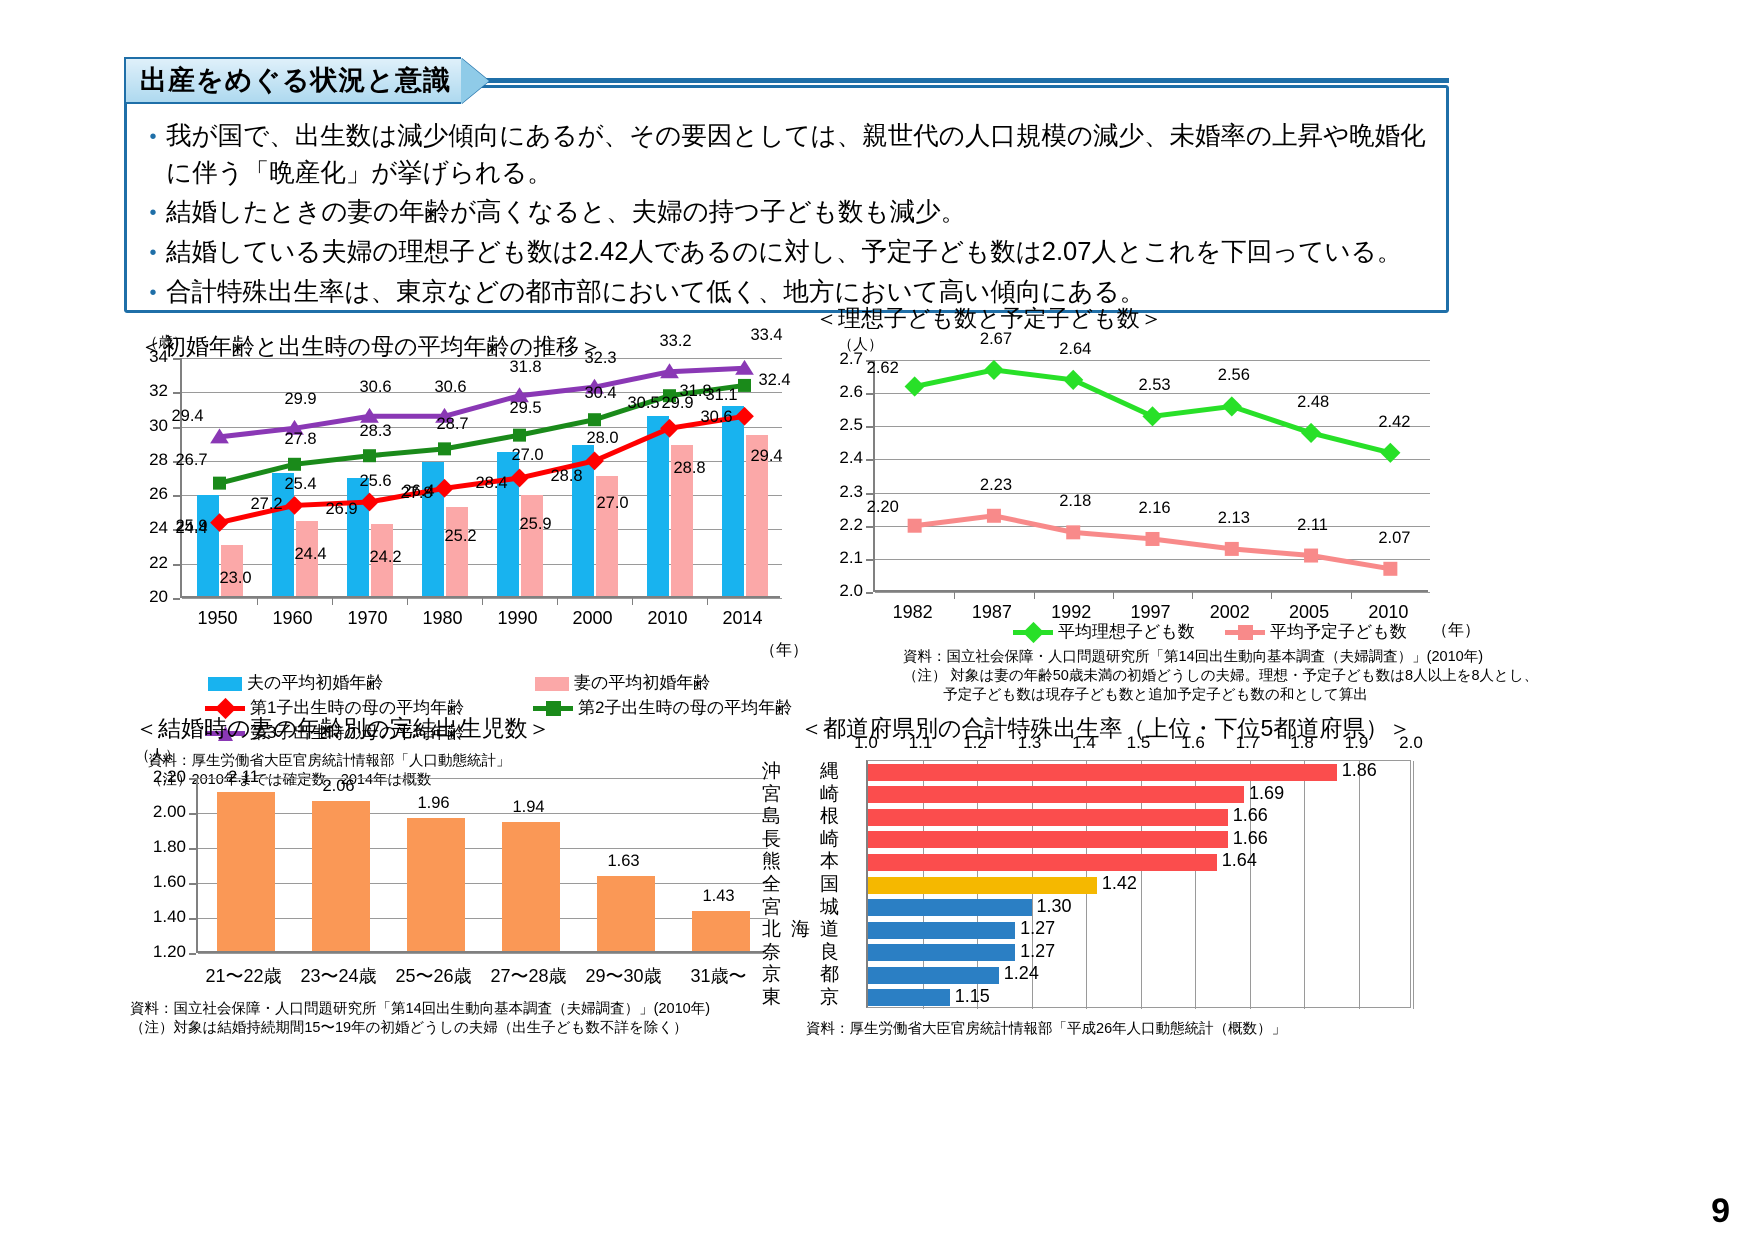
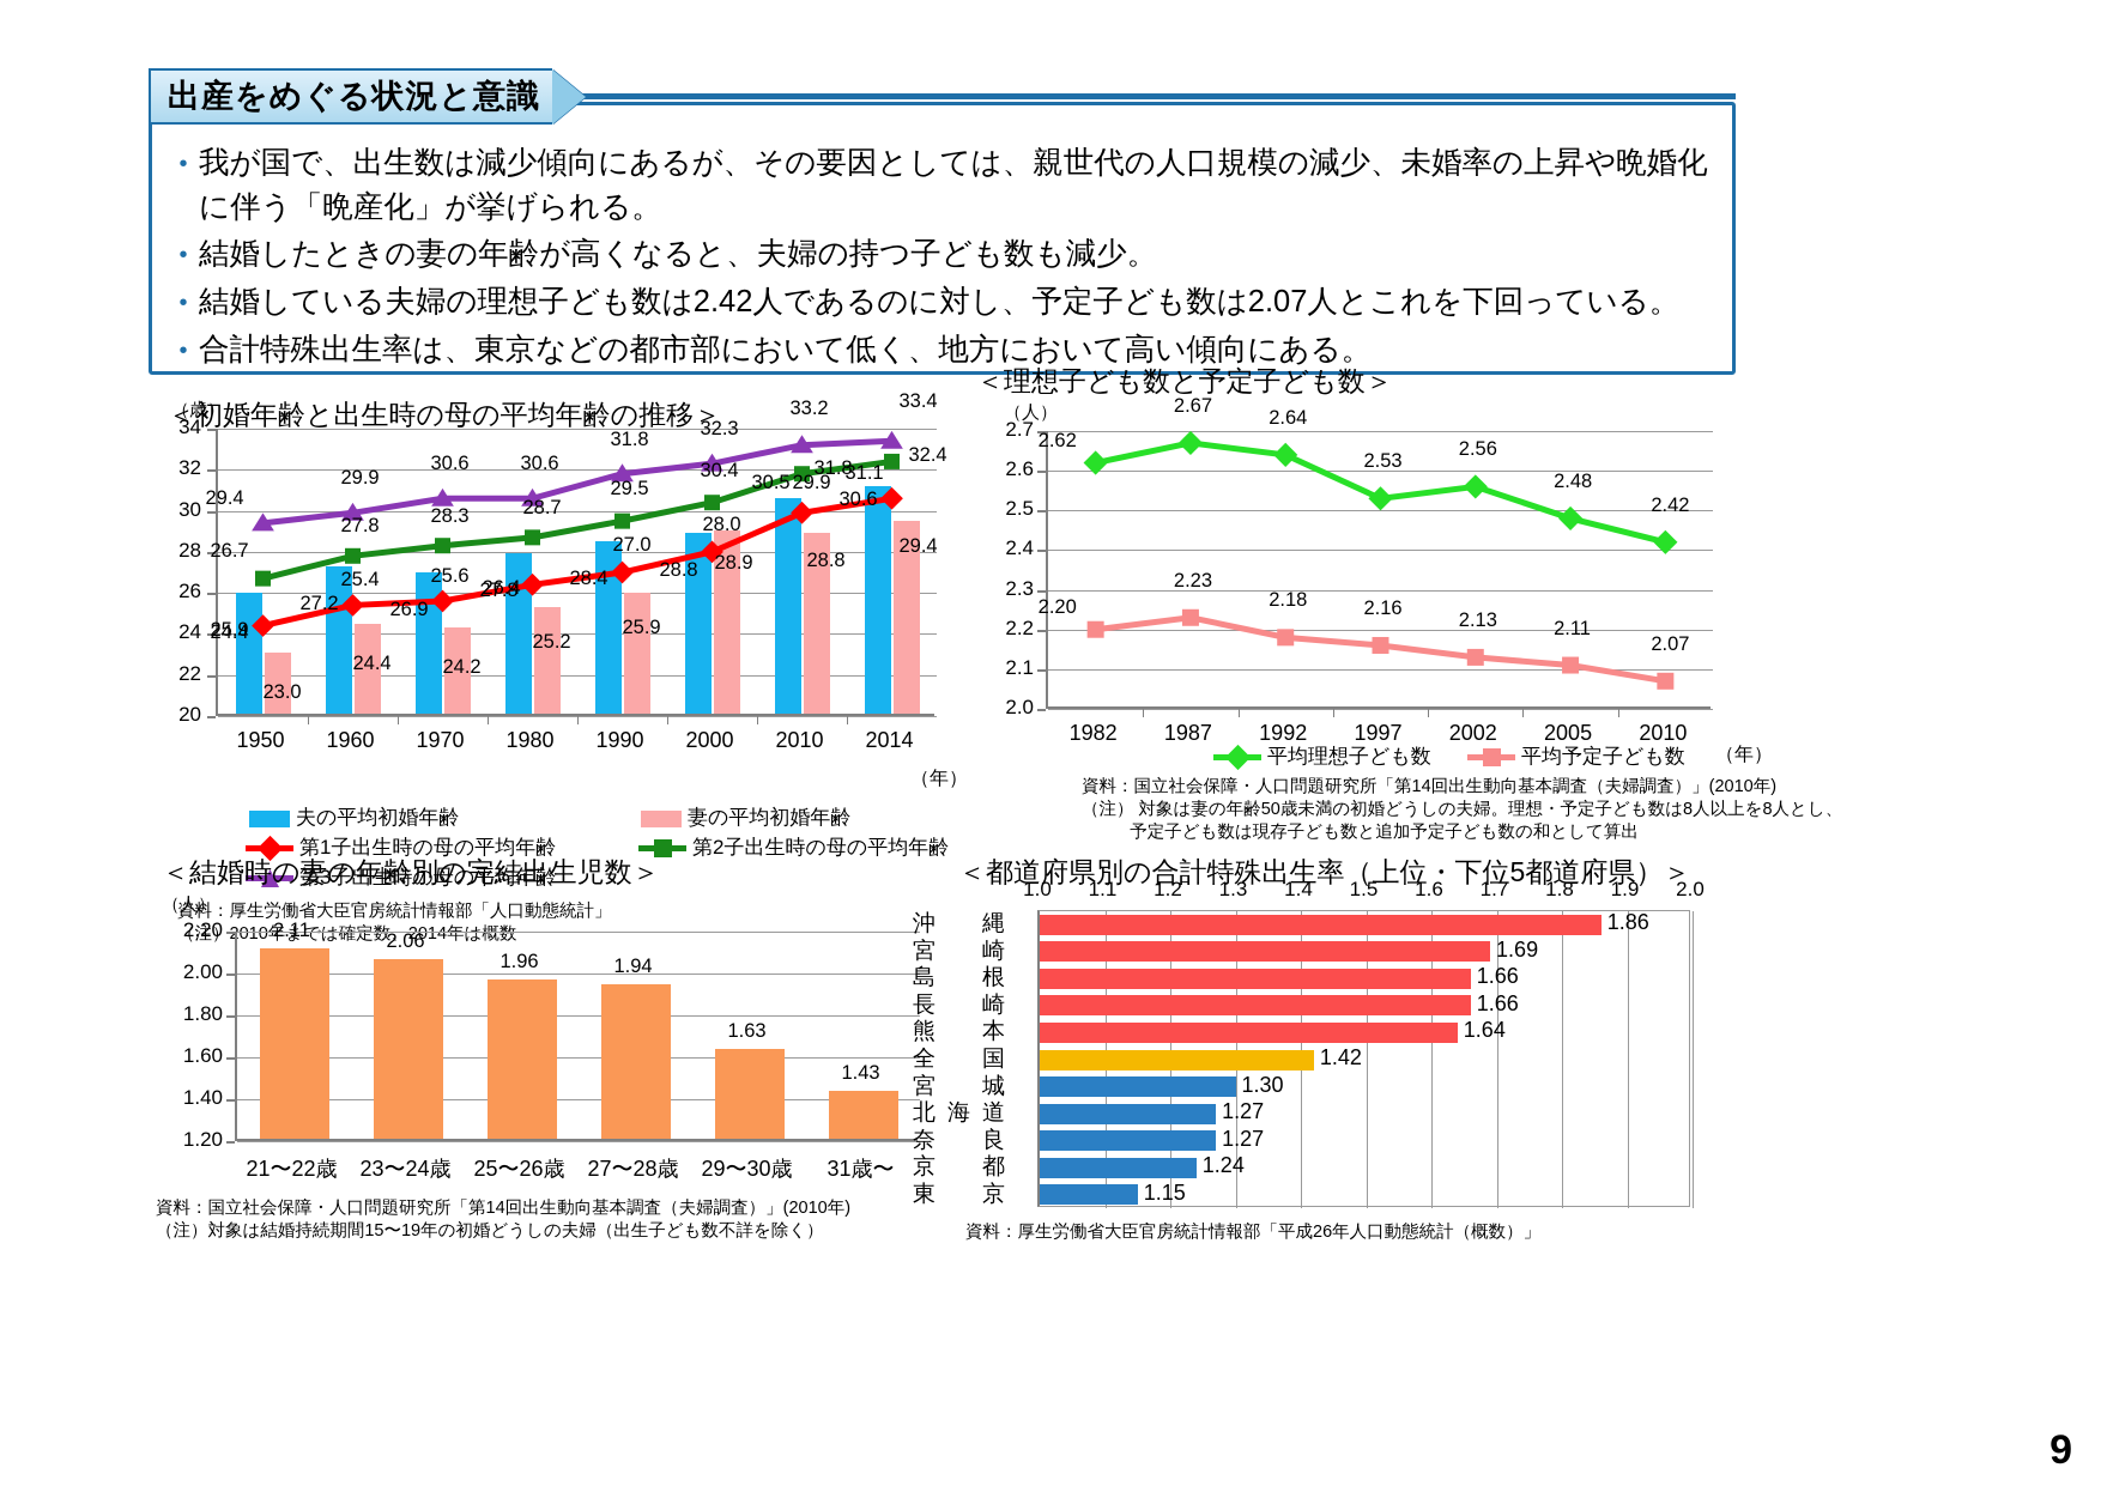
＜初婚年齢と出生時の母の平均年齢の推移＞/妻の平均初婚年齢/2000: 27.0 -> 28.9
